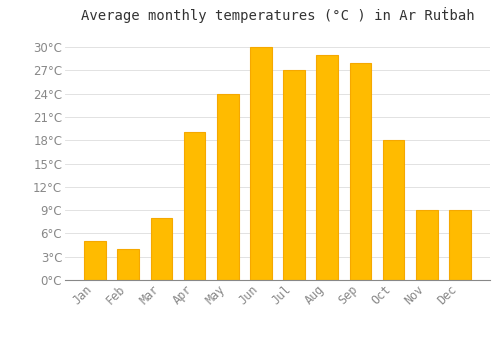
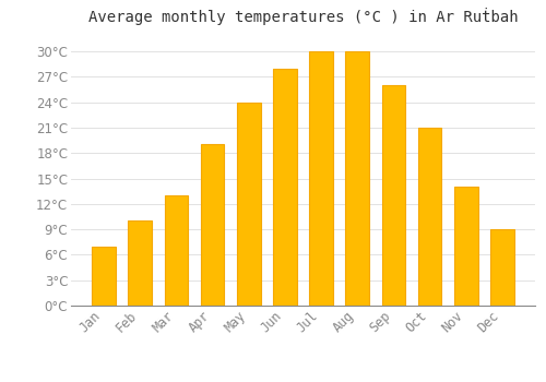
Jan: 5°C -> 7°C
Feb: 4°C -> 10°C
Mar: 8°C -> 13°C
Jun: 30°C -> 28°C
Jul: 27°C -> 30°C
Aug: 29°C -> 30°C
Sep: 28°C -> 26°C
Oct: 18°C -> 21°C
Nov: 9°C -> 14°C
